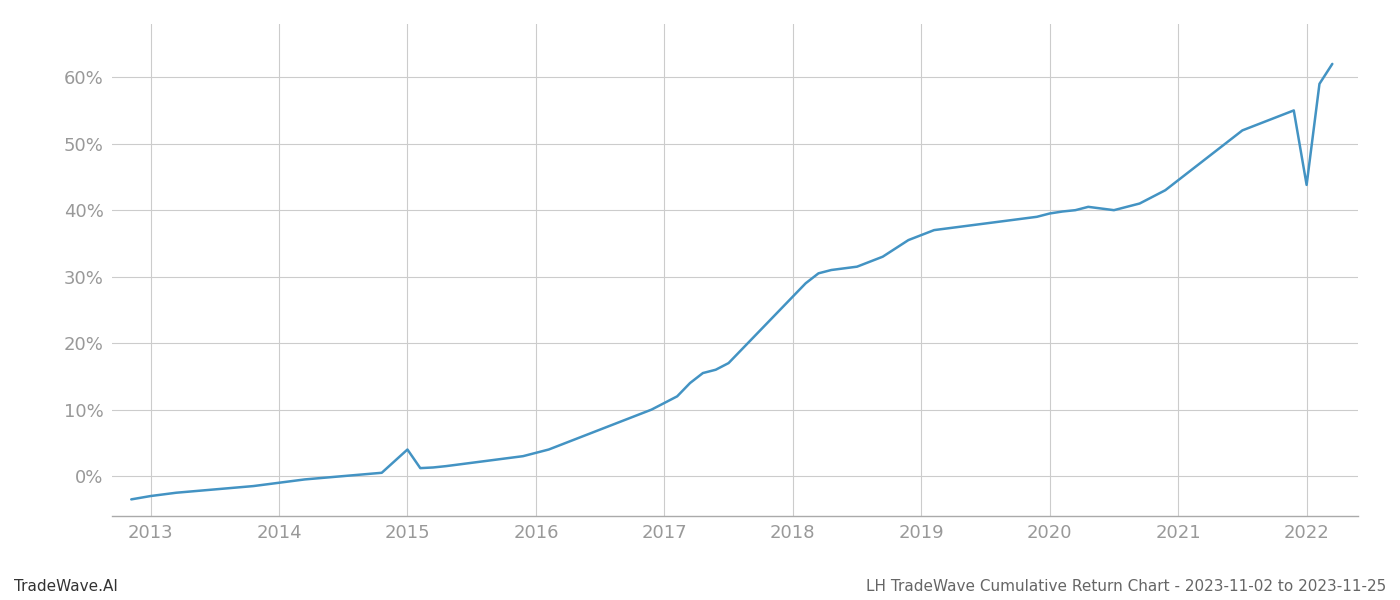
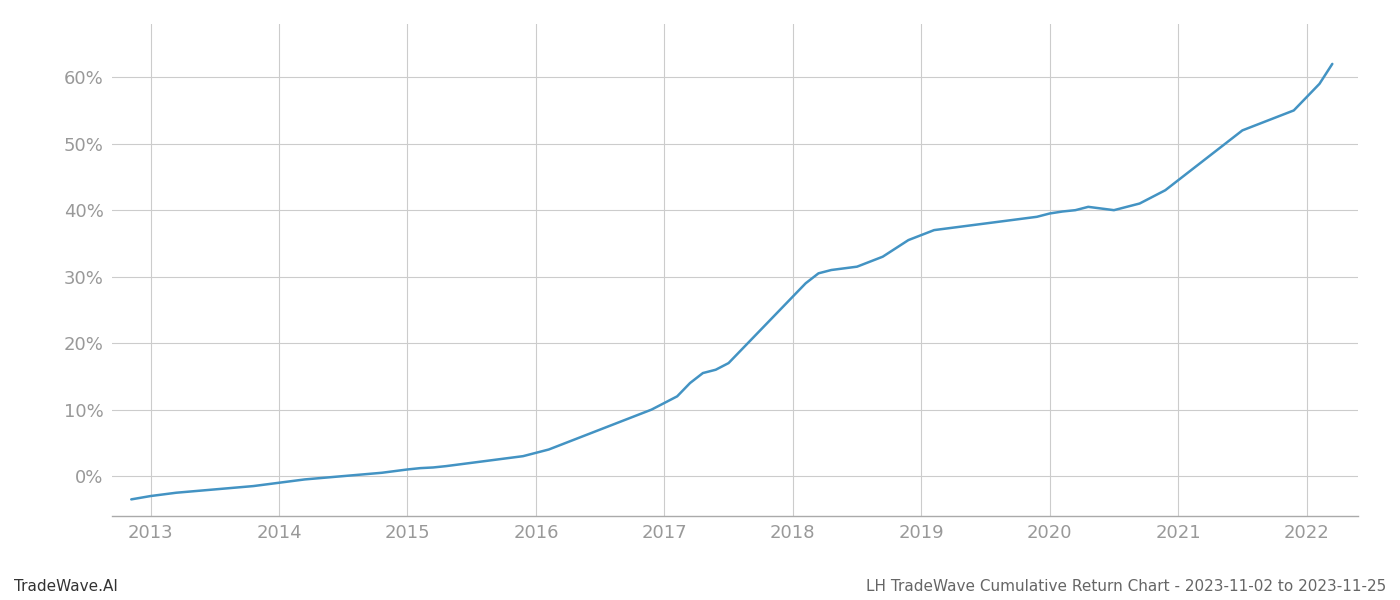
2015: 4.0% -> 1.0%
2022: 43.8% -> 57.0%
